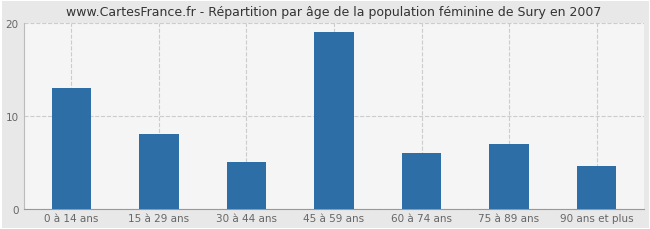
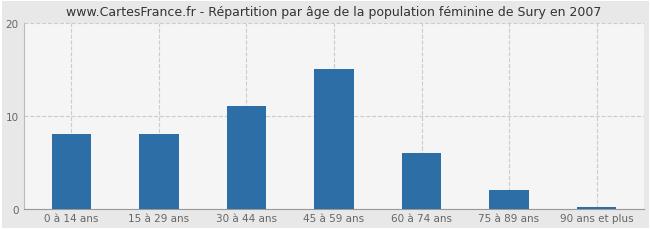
0 à 14 ans: 13.0 -> 8.0
30 à 44 ans: 5.0 -> 11.0
45 à 59 ans: 19.0 -> 15.0
75 à 89 ans: 7.0 -> 2.0
90 ans et plus: 4.6 -> 0.2
